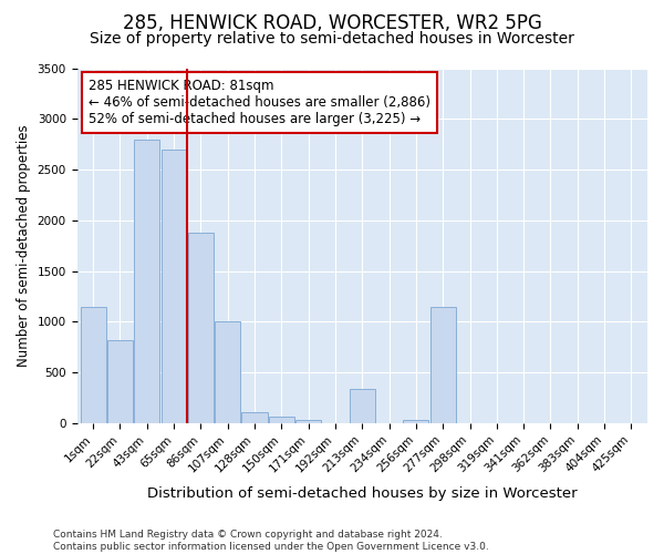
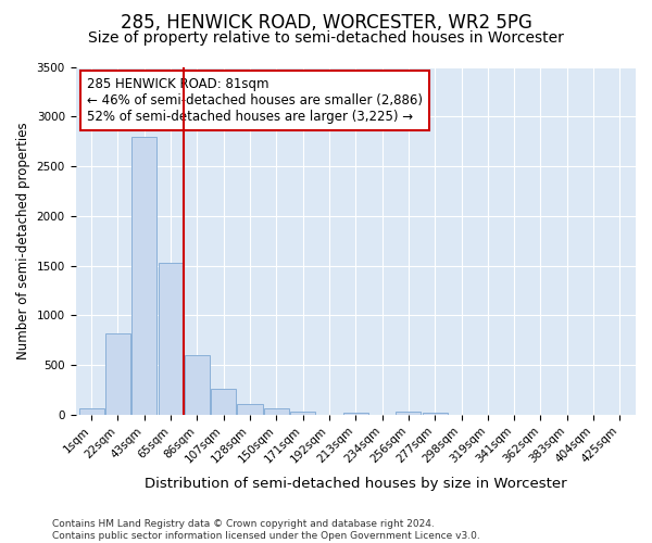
1sqm: 1140 -> 60
65sqm: 2700 -> 1530
86sqm: 1880 -> 600
107sqm: 1000 -> 260
213sqm: 340 -> 20
277sqm: 1140 -> 20
